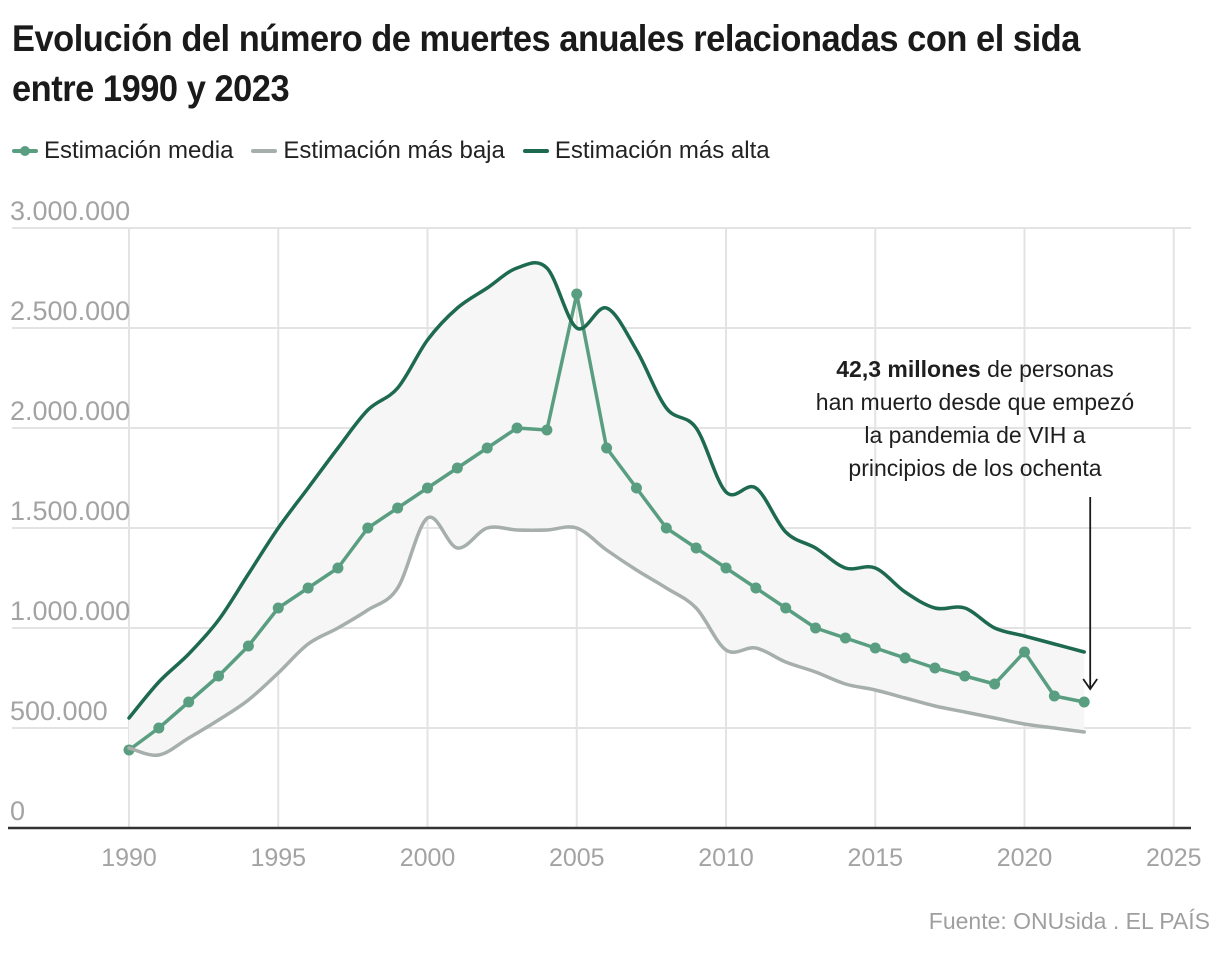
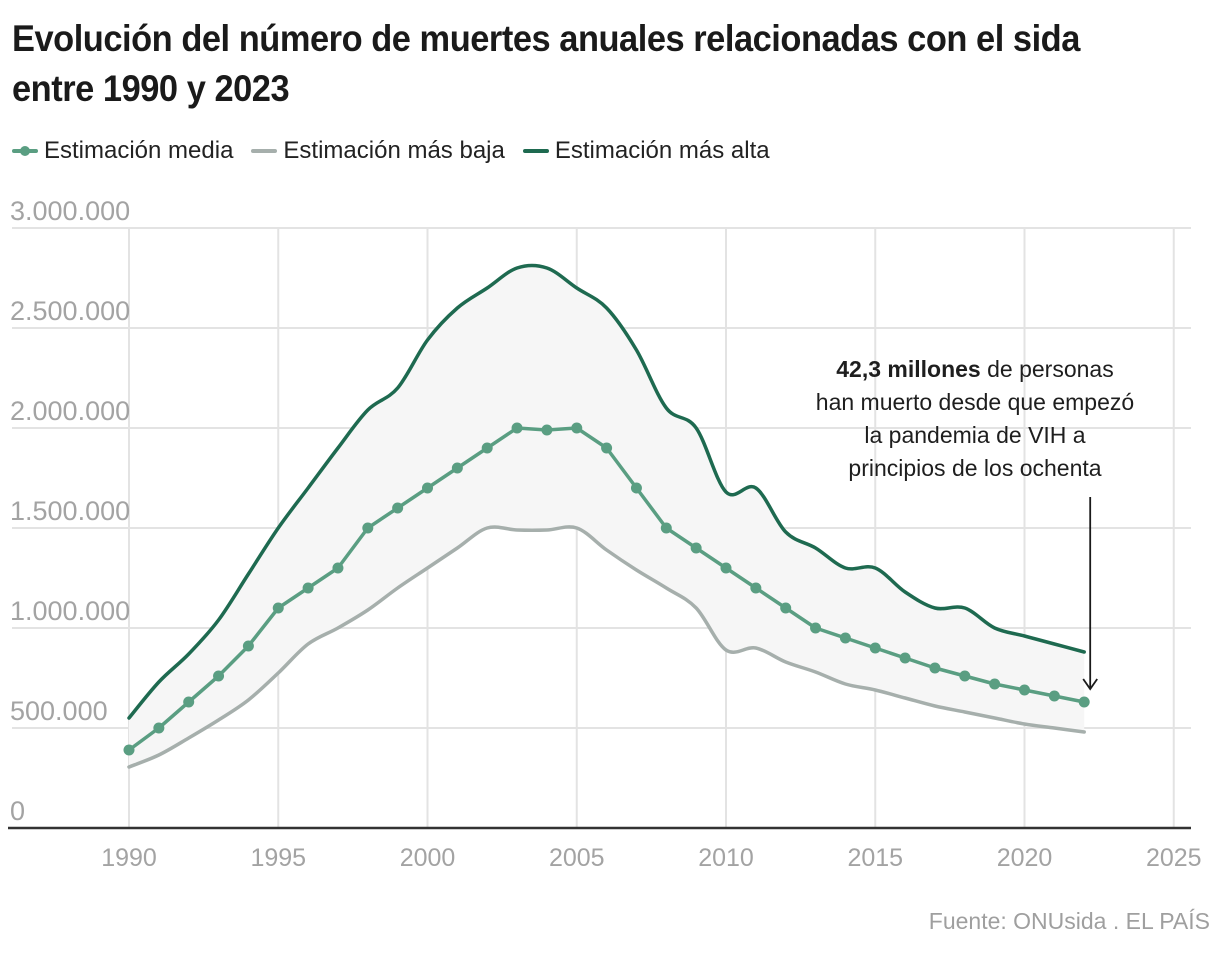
Estimación más baja/1990: 400000 -> 300000
Estimación más baja/2000: 1550000 -> 1300000
Estimación media/2005: 2670000 -> 2000000
Estimación más alta/2005: 2500000 -> 2700000
Estimación media/2020: 880000 -> 690000
